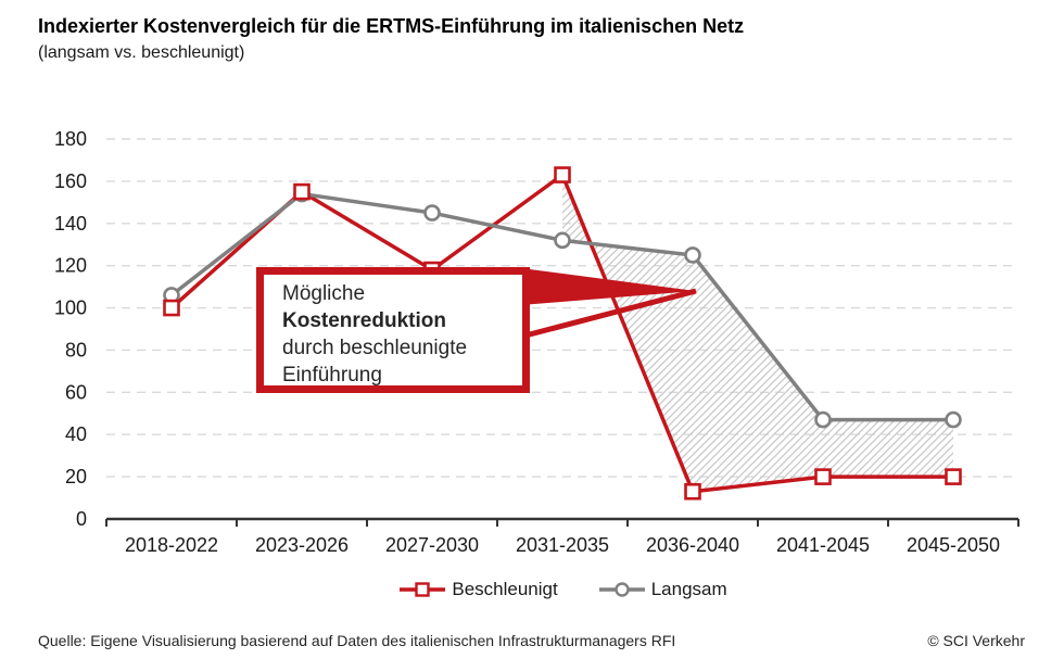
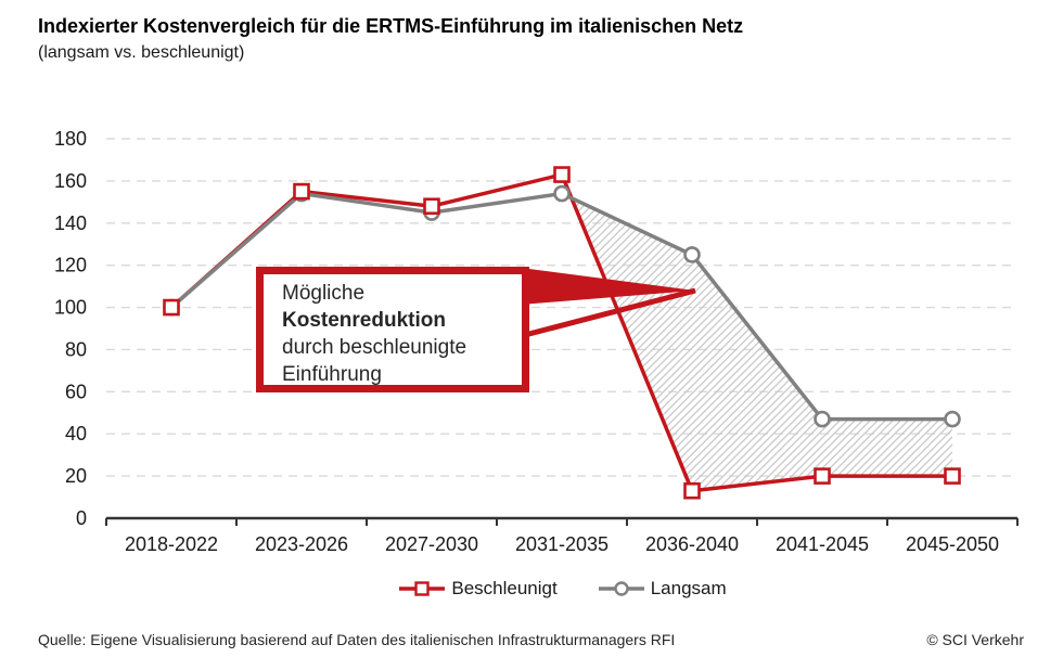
Langsam/2018-2022: 106 -> 100
Beschleunigt/2027-2030: 118 -> 148
Langsam/2031-2035: 132 -> 154
